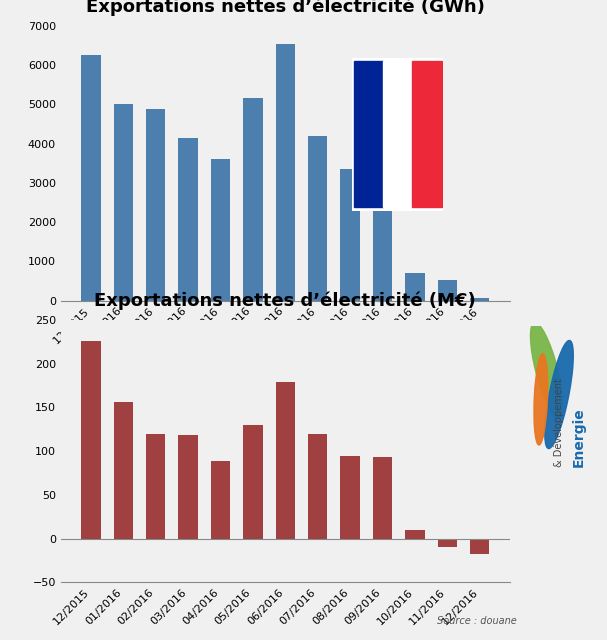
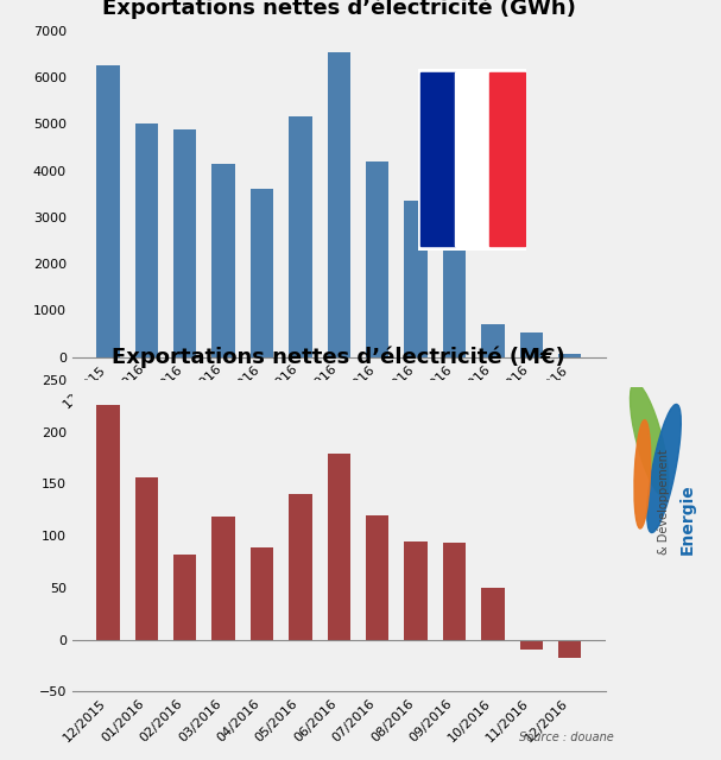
Exportations nettes d’électricité (M€)/02/2016: 120 -> 82
Exportations nettes d’électricité (M€)/05/2016: 130 -> 140
Exportations nettes d’électricité (M€)/10/2016: 10 -> 50
